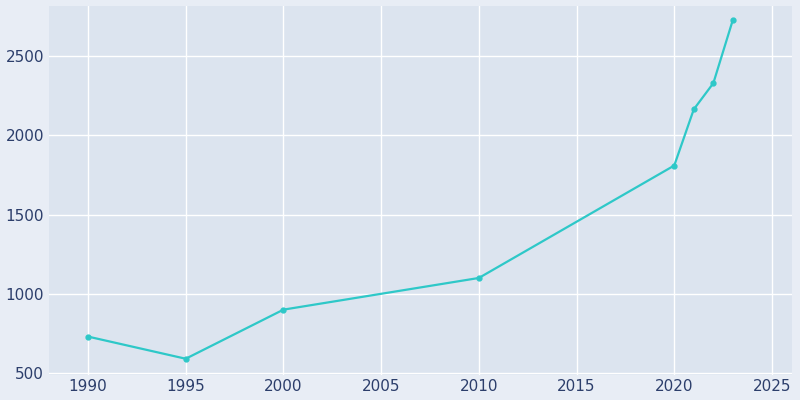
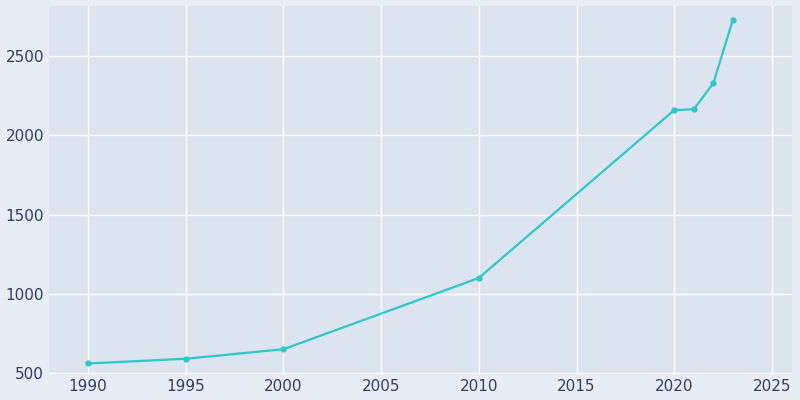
1990: 730 -> 560
2000: 900 -> 650
2020: 1810 -> 2160
